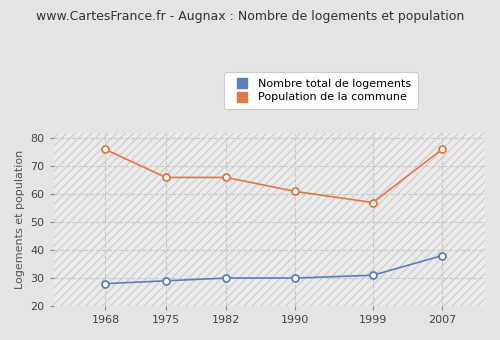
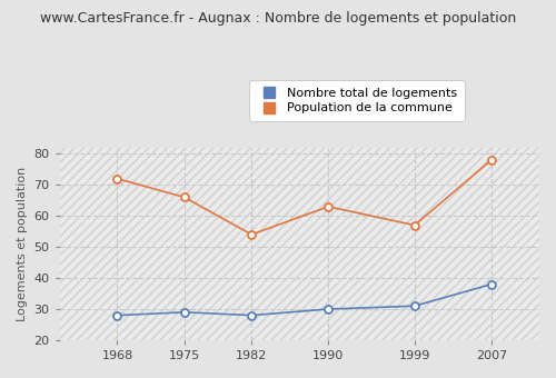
Population de la commune/1968: 76 -> 72
Nombre total de logements/1982: 30 -> 28
Population de la commune/1982: 66 -> 54
Population de la commune/1990: 61 -> 63
Population de la commune/2007: 76 -> 78
